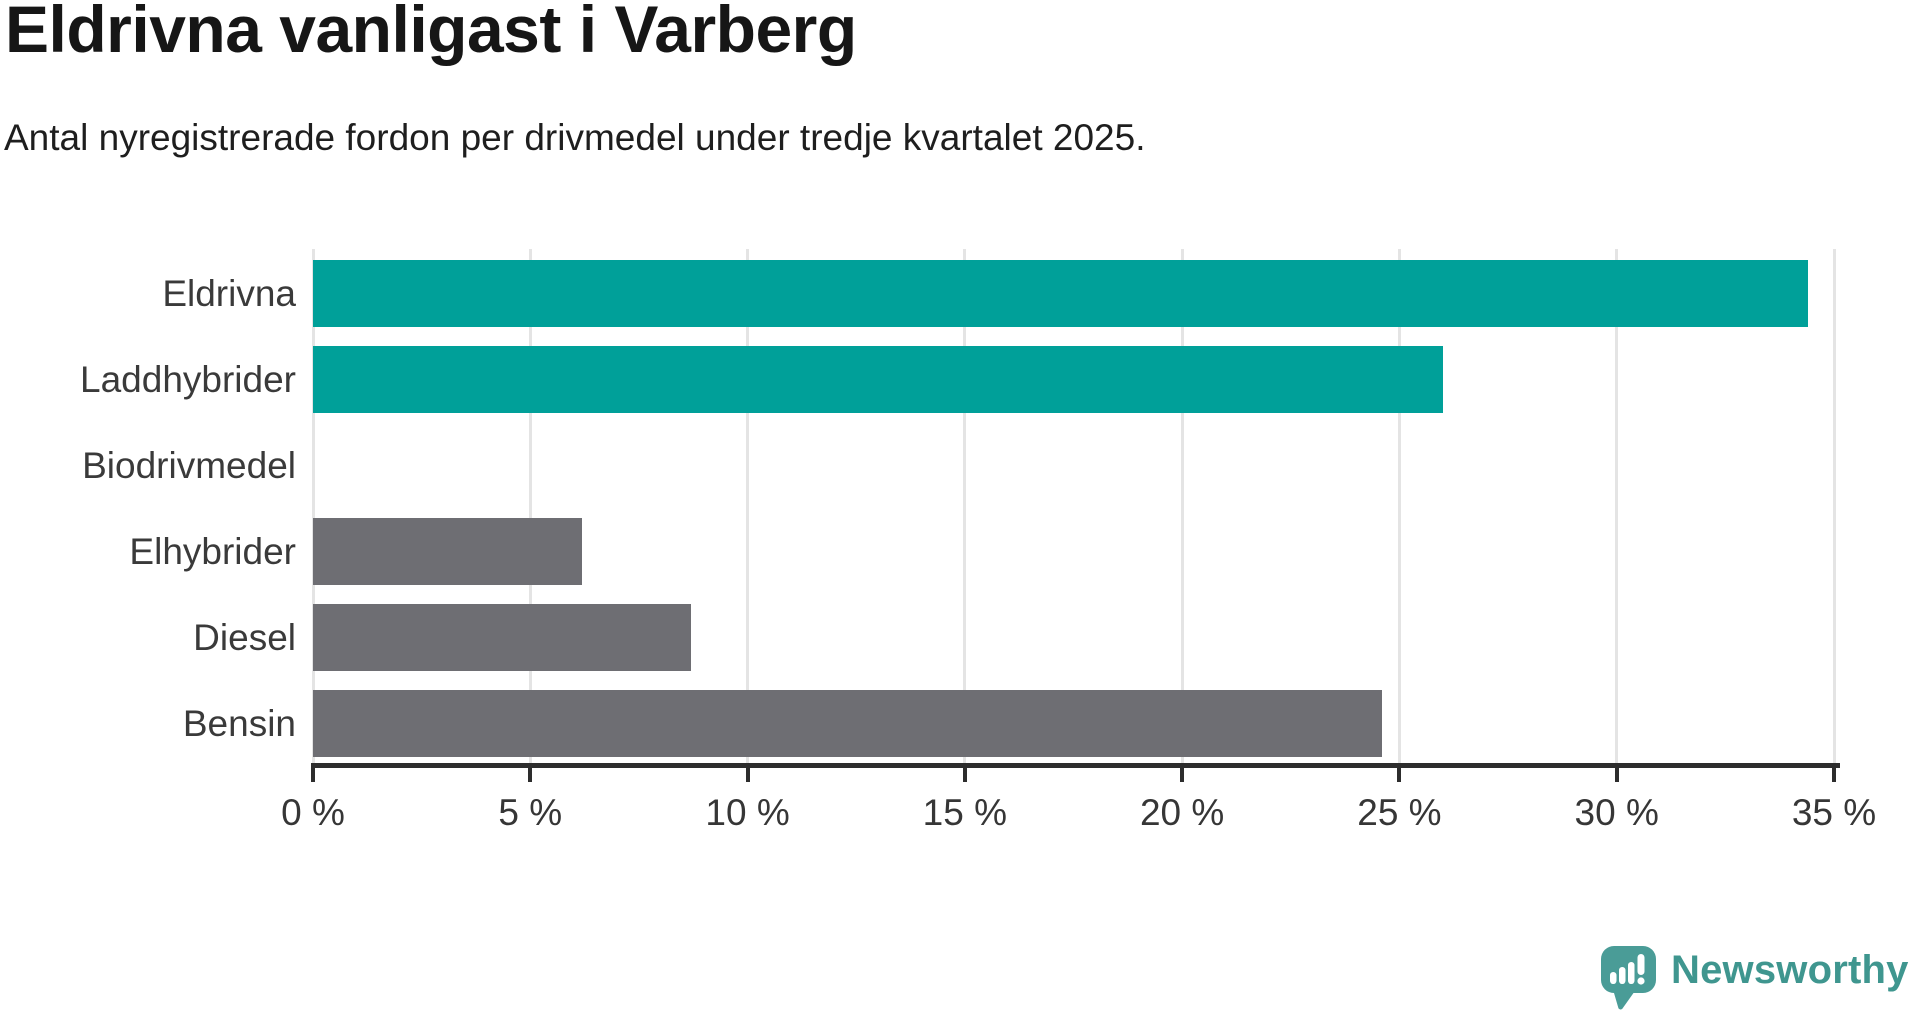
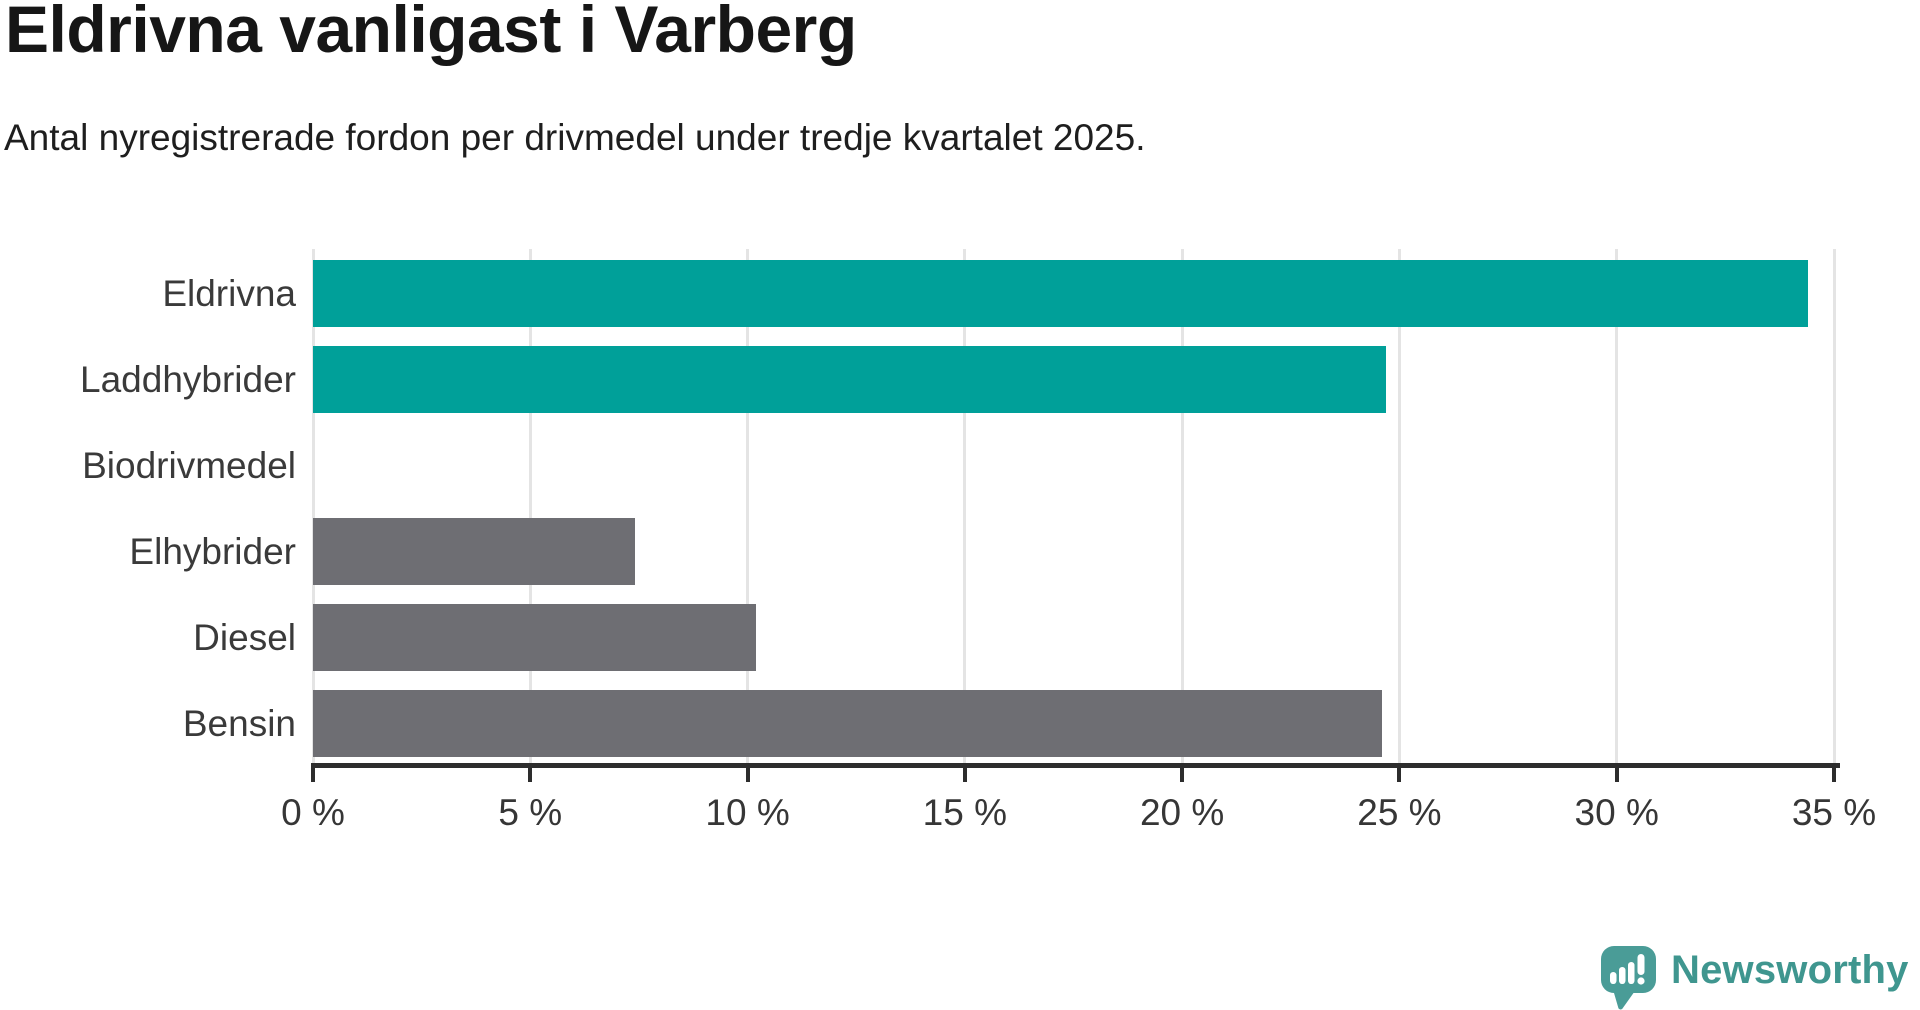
Laddhybrider: 26.0% -> 24.7%
Elhybrider: 6.2% -> 7.4%
Diesel: 8.7% -> 10.2%
